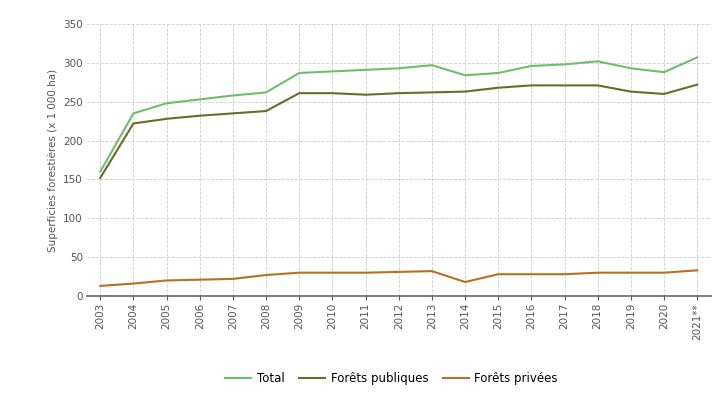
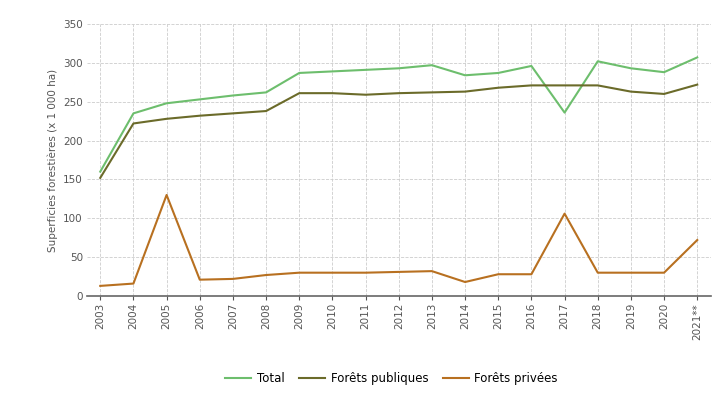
Forêts privées/2005: 20 -> 130
Total/2017: 298 -> 236
Forêts privées/2017: 28 -> 106
Forêts privées/2021**: 33 -> 72
